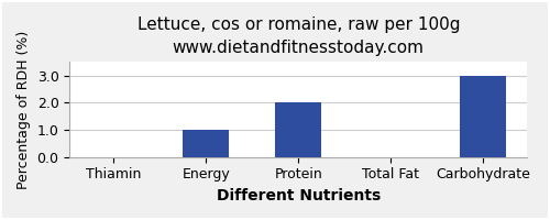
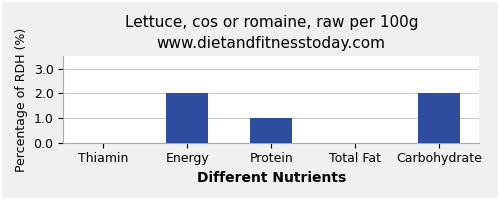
Energy: 1 -> 2
Protein: 2 -> 1
Carbohydrate: 3 -> 2
